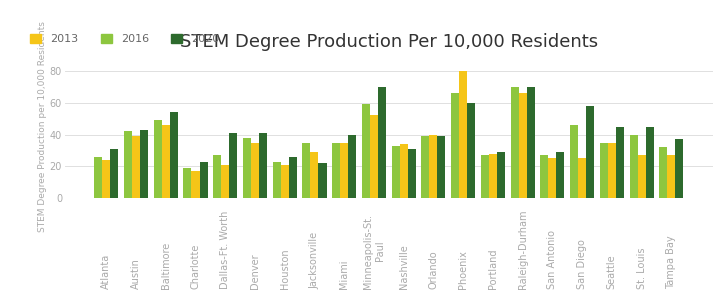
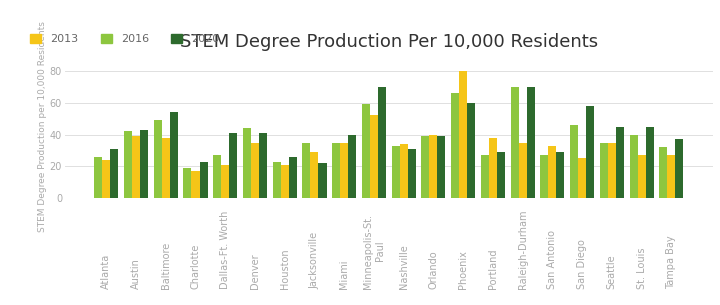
2013/Baltimore: 46 -> 38
2016/Denver: 38 -> 44
2013/Portland: 28 -> 38
2013/Raleigh-Durham: 66 -> 35
2013/San Antonio: 25 -> 33
